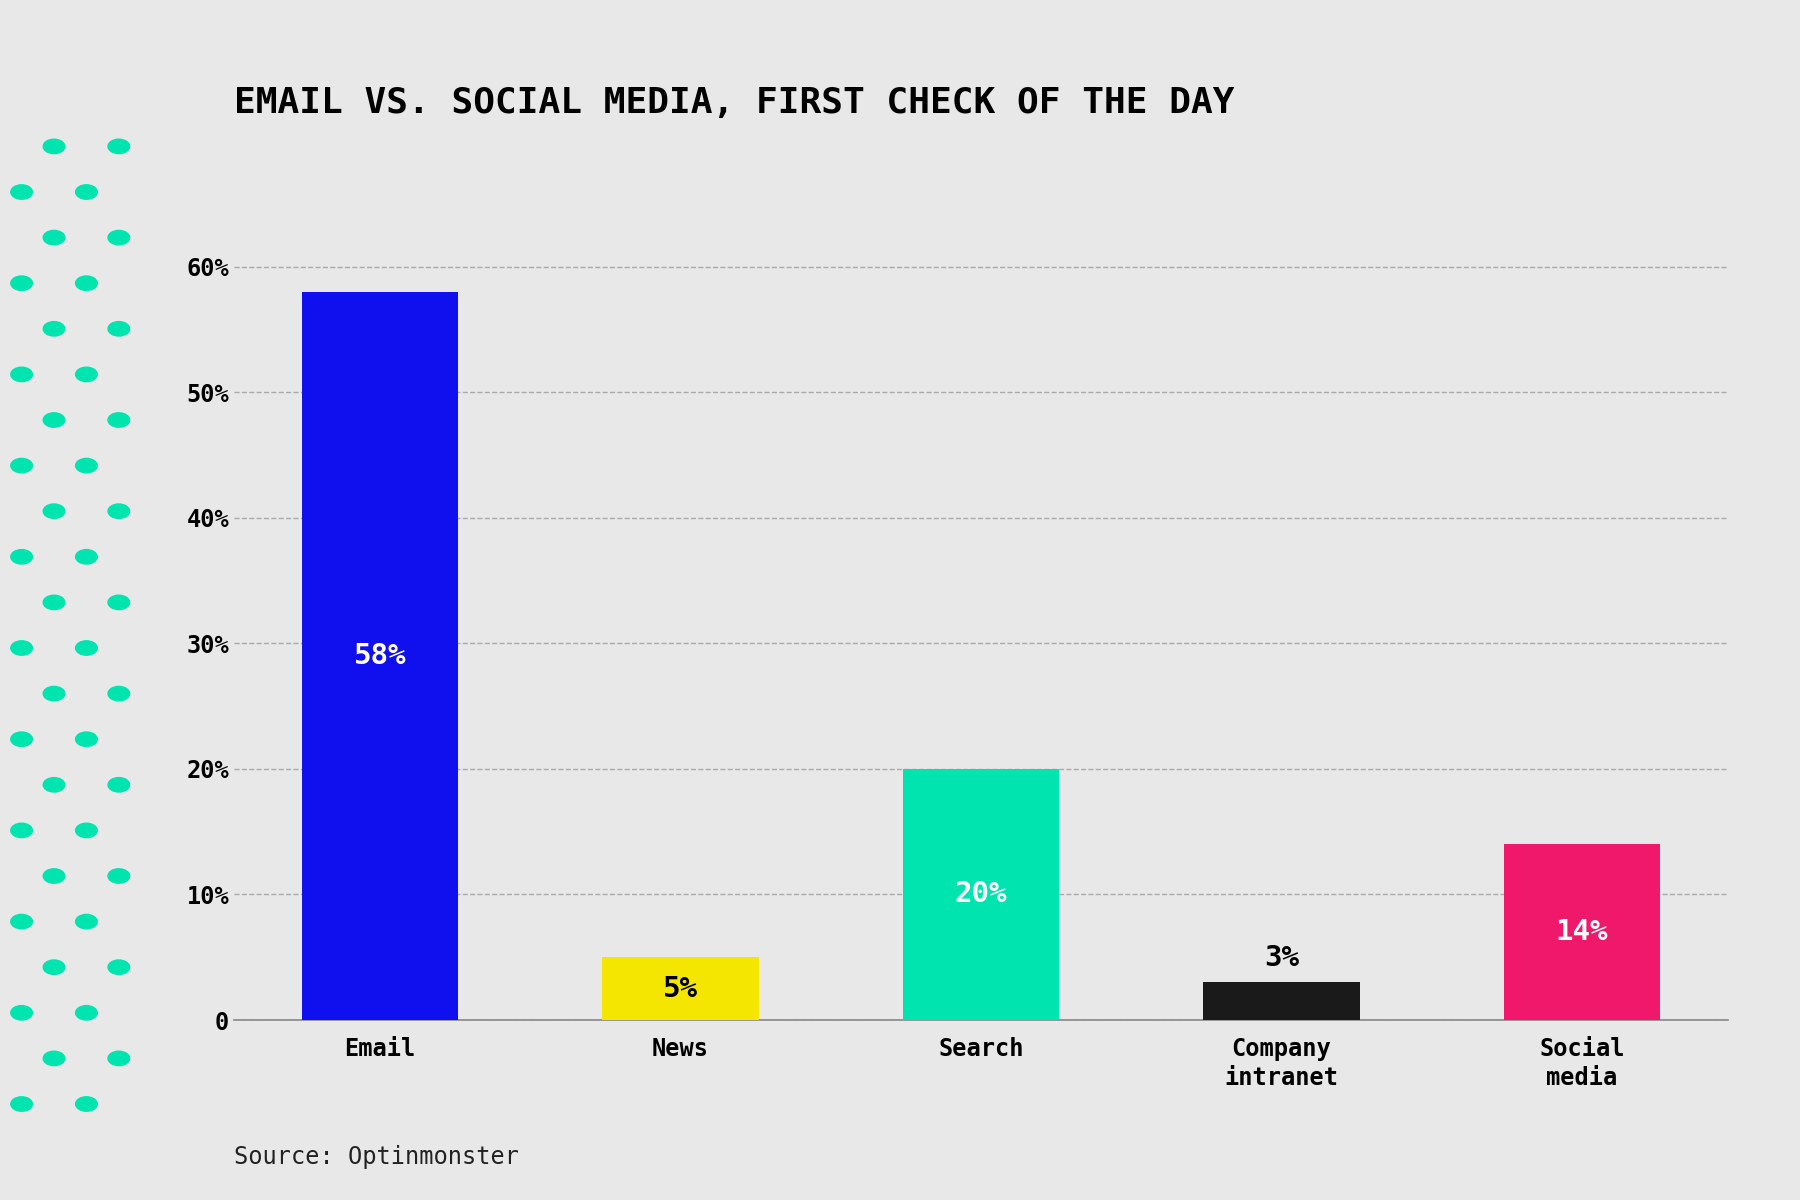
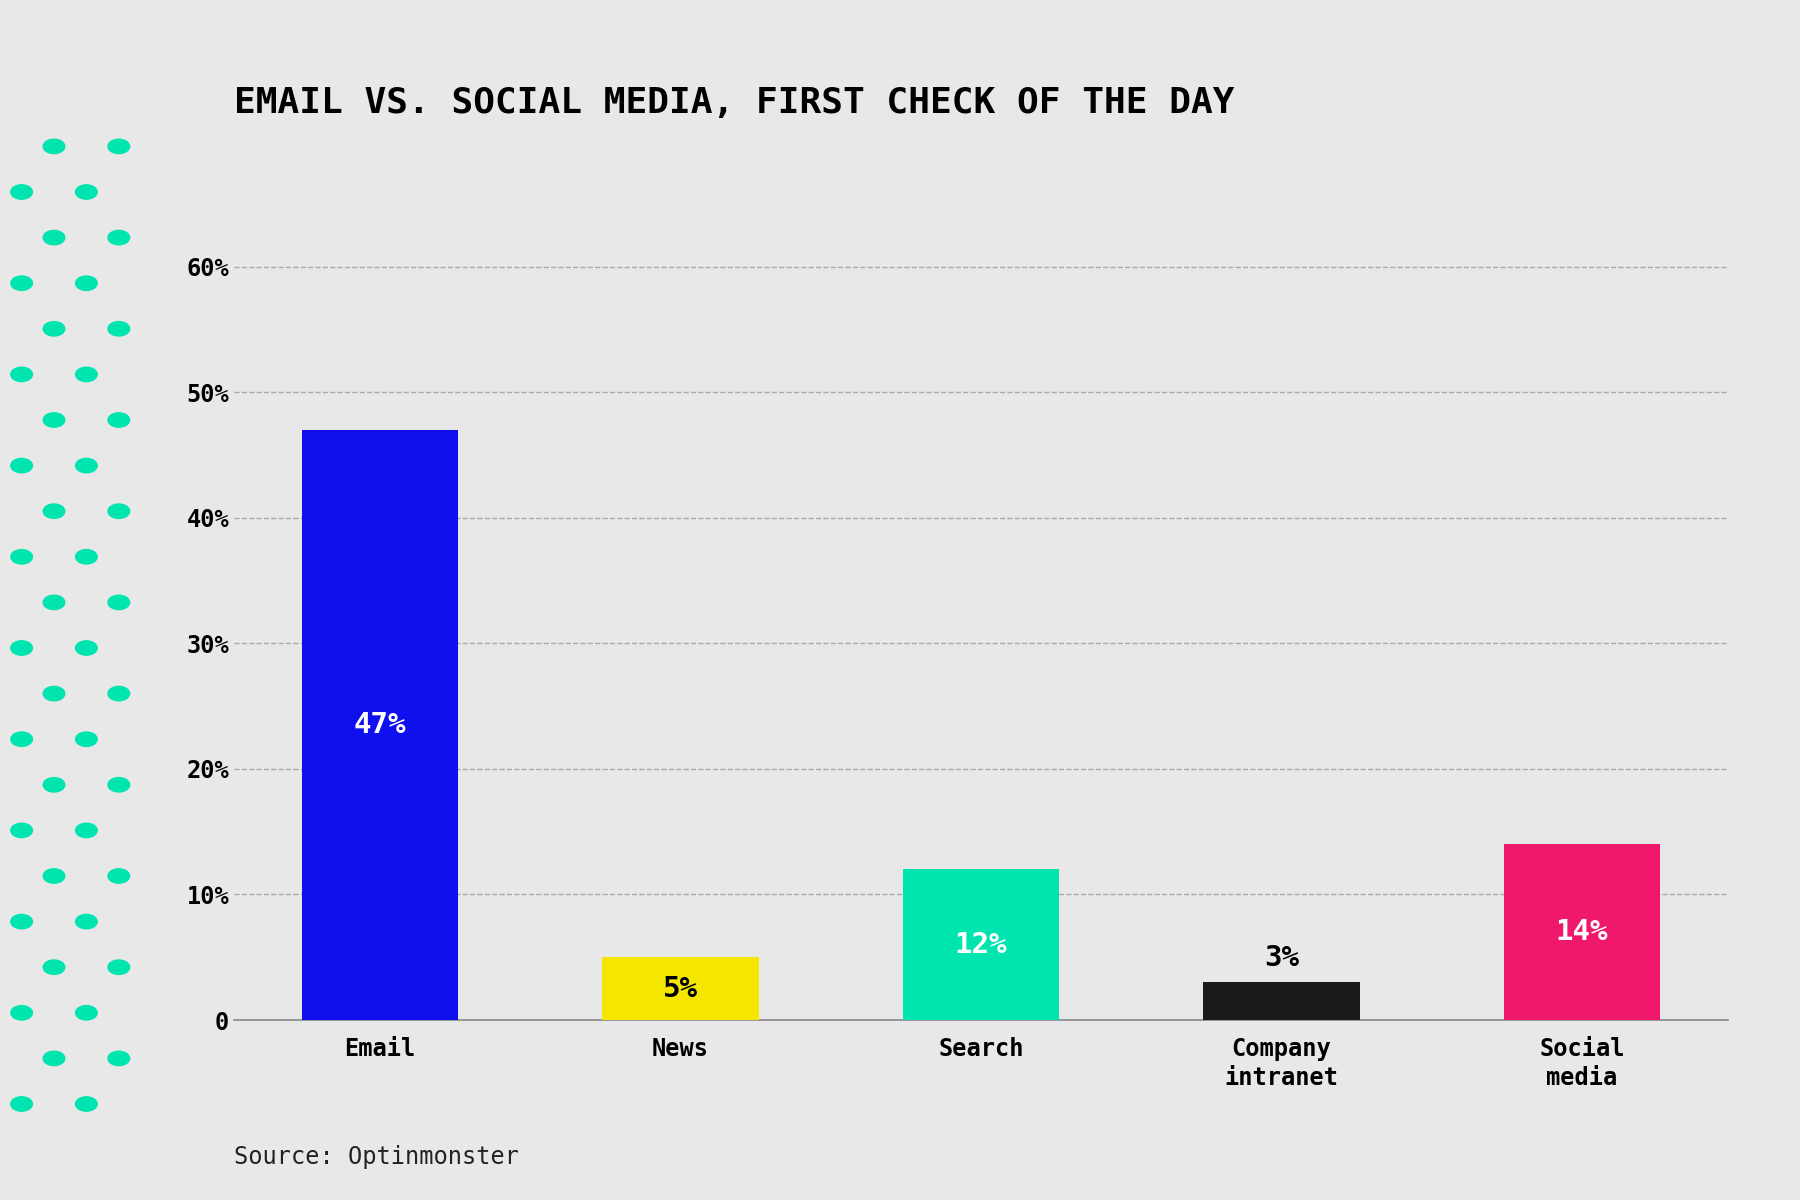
Email: 58% -> 47%
Search: 20% -> 12%
